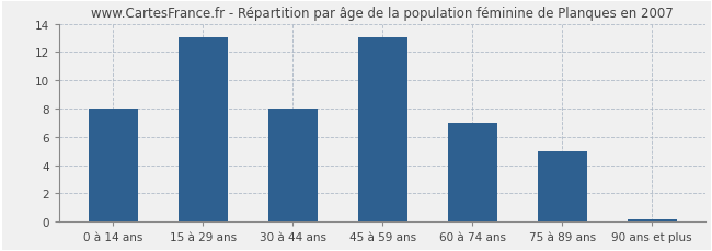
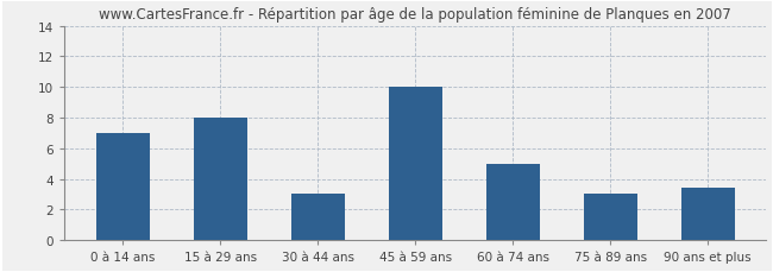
0 à 14 ans: 8.0 -> 7.0
15 à 29 ans: 13.0 -> 8.0
30 à 44 ans: 8.0 -> 3.0
45 à 59 ans: 13.0 -> 10.0
60 à 74 ans: 7.0 -> 5.0
75 à 89 ans: 5.0 -> 3.0
90 ans et plus: 0.1 -> 3.4
